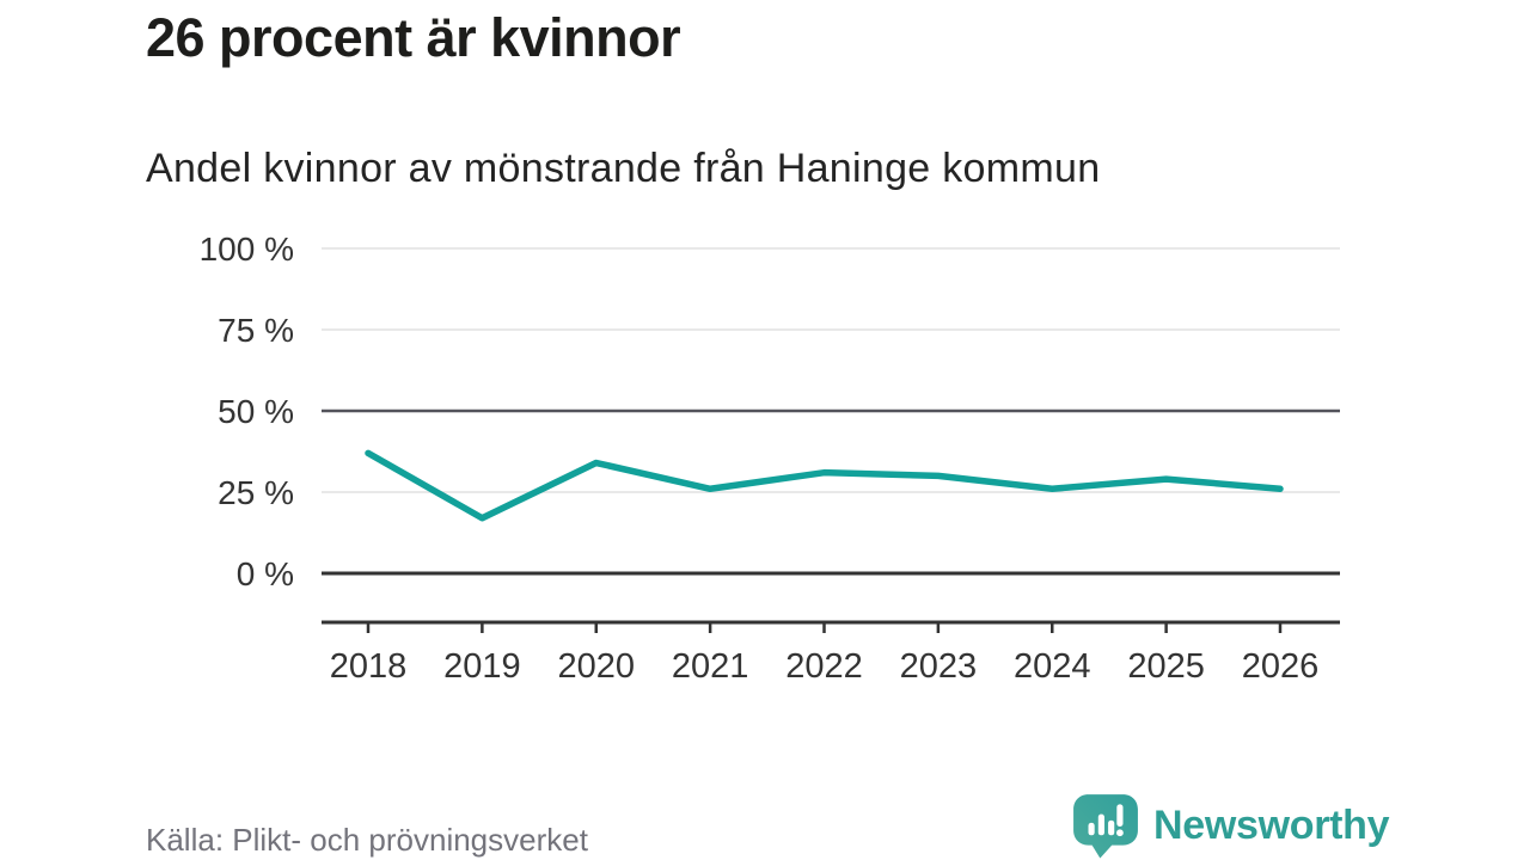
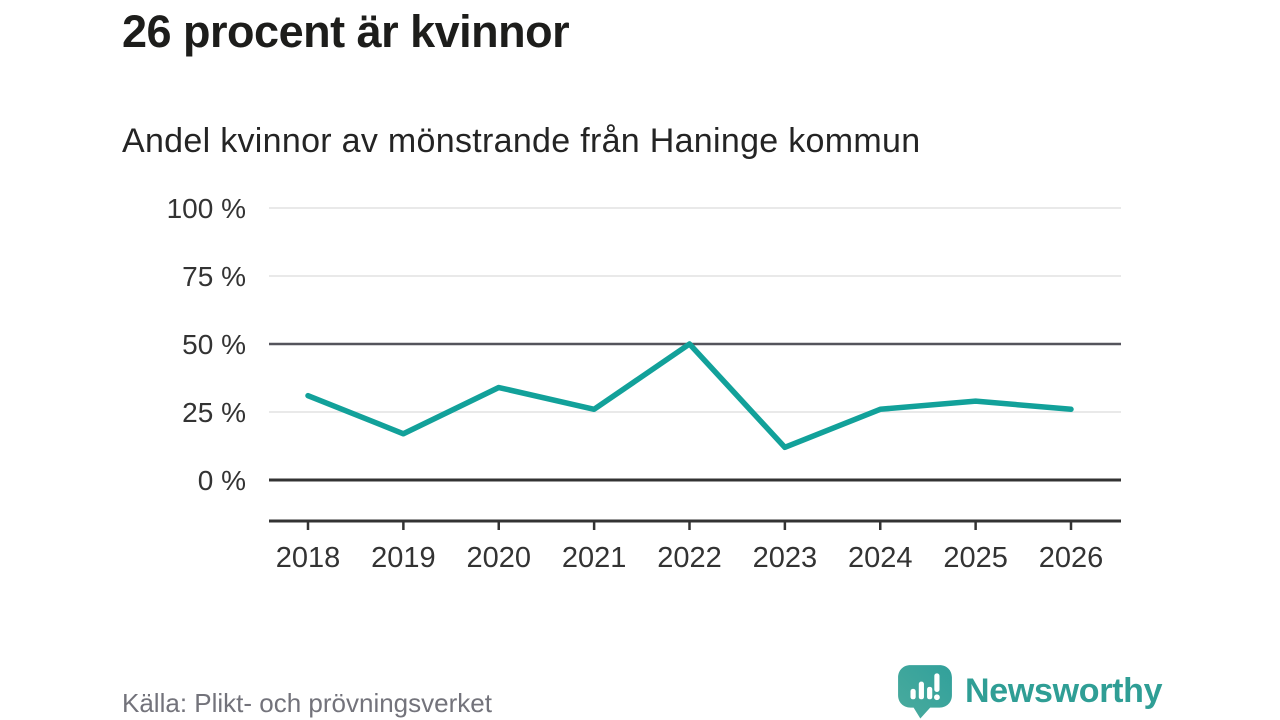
2018: 37% -> 31%
2022: 31% -> 50%
2023: 30% -> 12%
